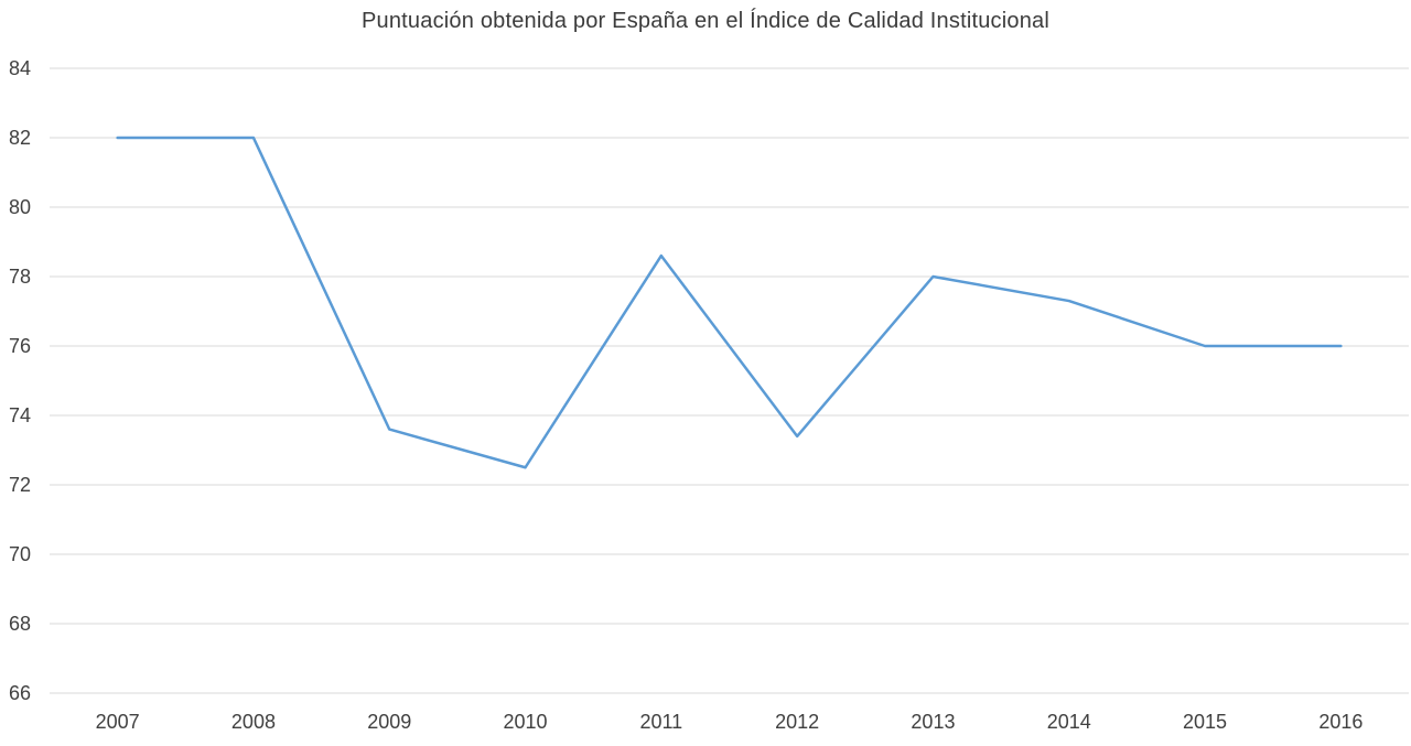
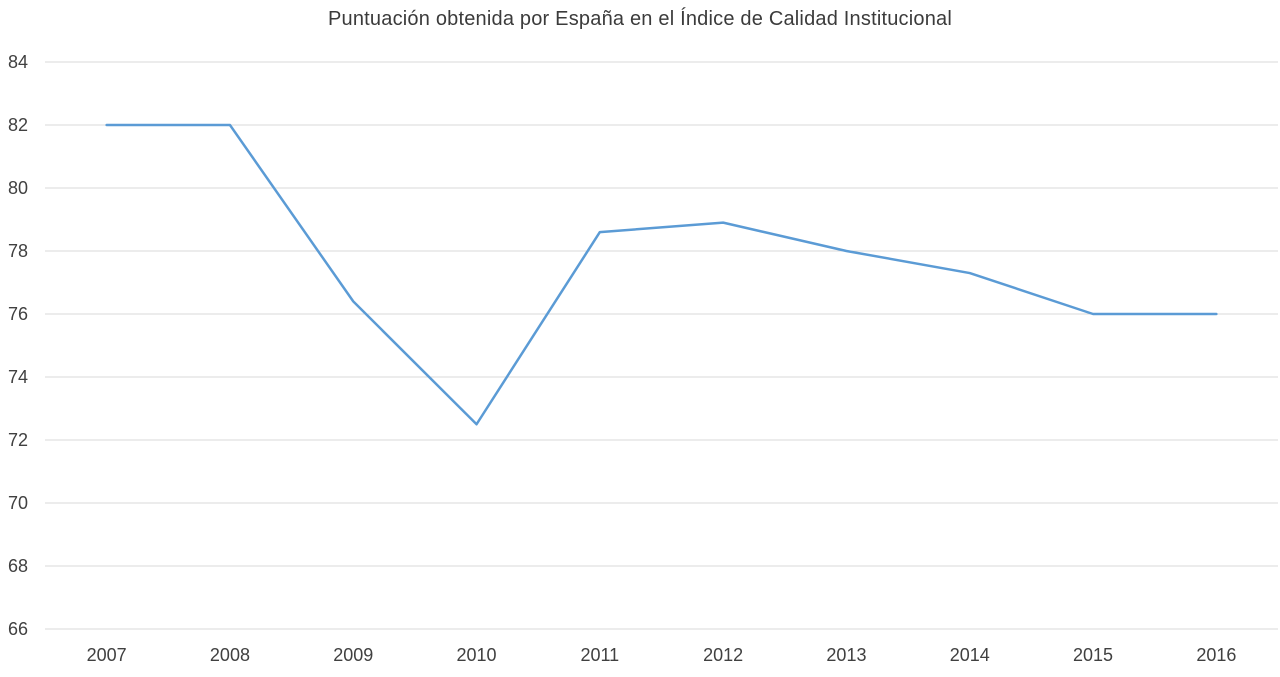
2009: 73.6 -> 76.4
2012: 73.4 -> 78.9
